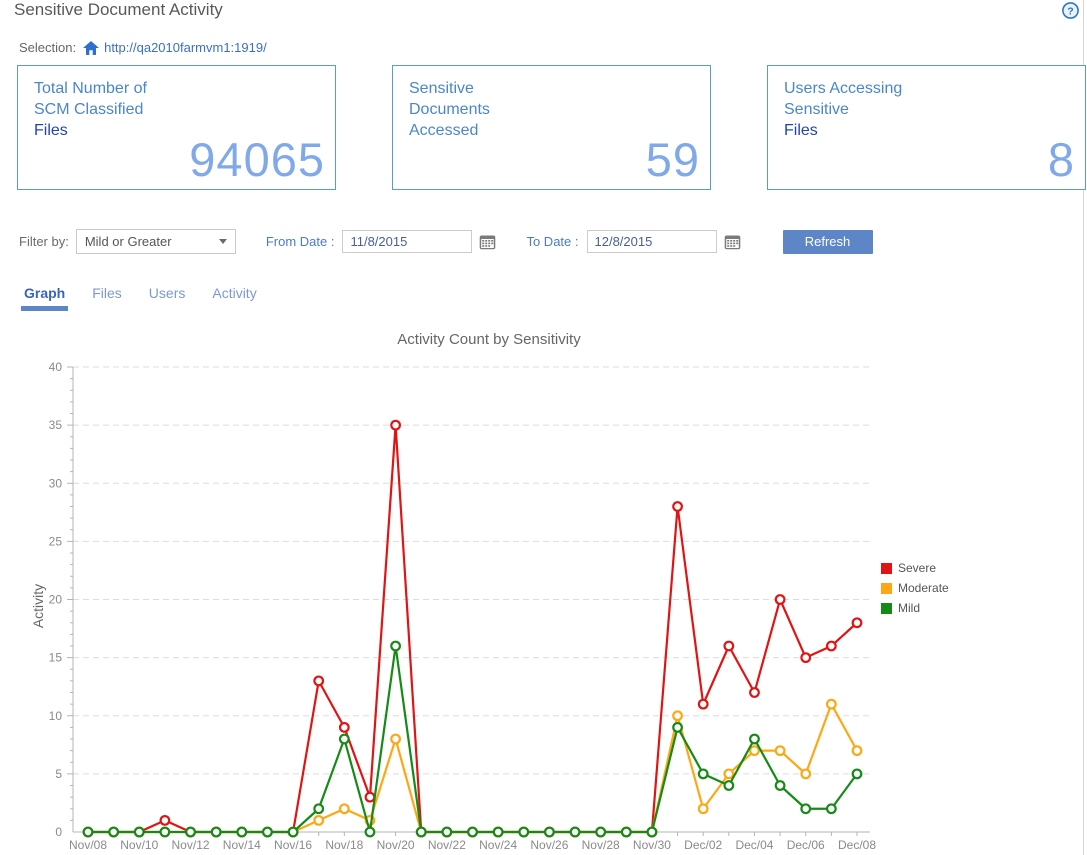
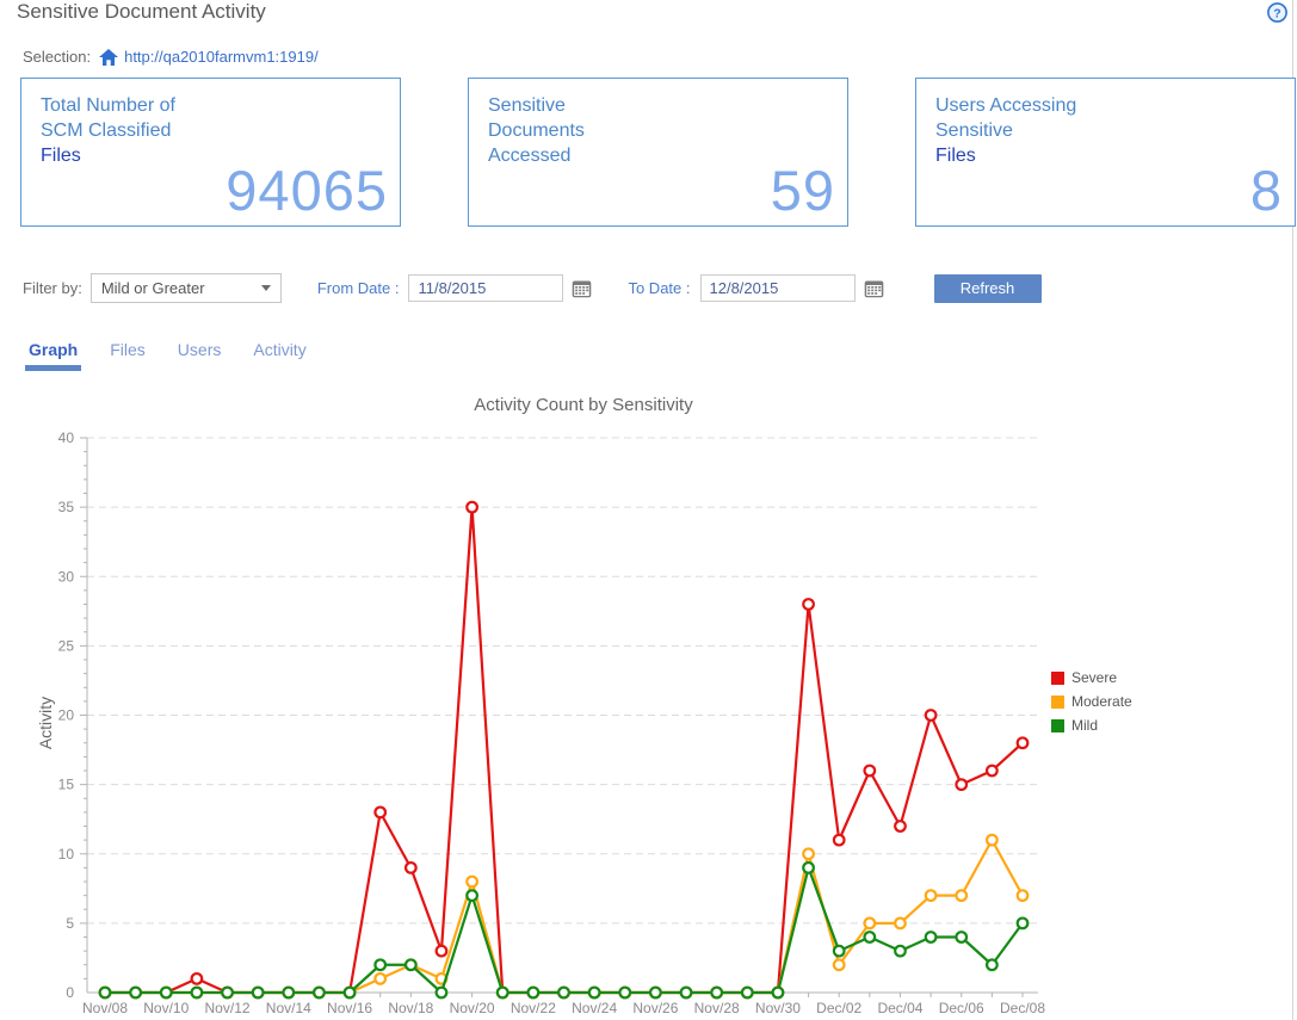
Mild/Nov/18: 8 -> 2
Mild/Nov/20: 16 -> 7
Mild/Dec/02: 5 -> 3
Moderate/Dec/04: 7 -> 5
Mild/Dec/04: 8 -> 3
Moderate/Dec/06: 5 -> 7
Mild/Dec/06: 2 -> 4
